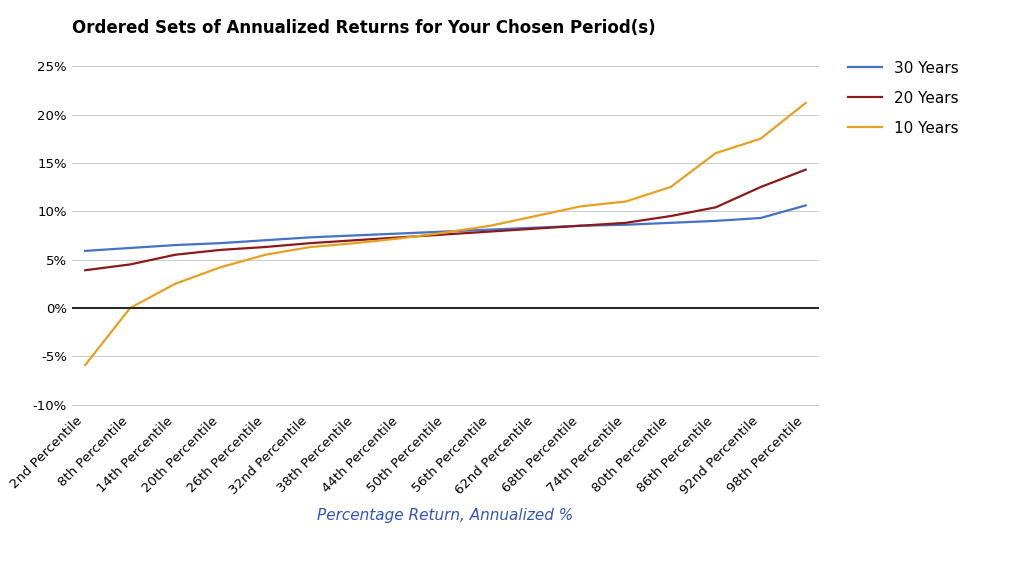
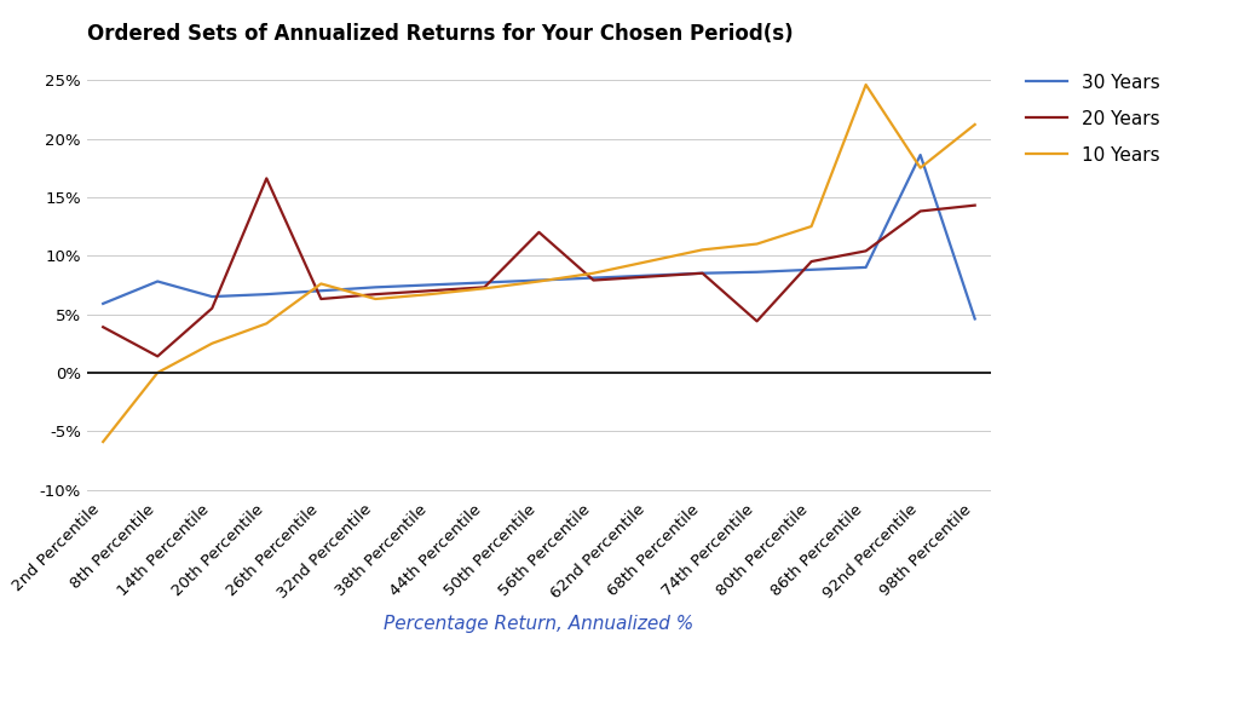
30 Years/8th Percentile: 6.2% -> 7.8%
20 Years/8th Percentile: 4.5% -> 1.4%
20 Years/20th Percentile: 6.0% -> 16.6%
10 Years/26th Percentile: 5.5% -> 7.6%
20 Years/50th Percentile: 7.6% -> 12.0%
20 Years/74th Percentile: 8.8% -> 4.4%
10 Years/86th Percentile: 16.0% -> 24.6%
30 Years/92nd Percentile: 9.3% -> 18.6%
20 Years/92nd Percentile: 12.5% -> 13.8%
30 Years/98th Percentile: 10.6% -> 4.6%
